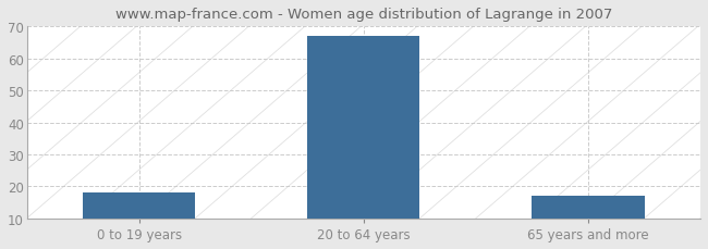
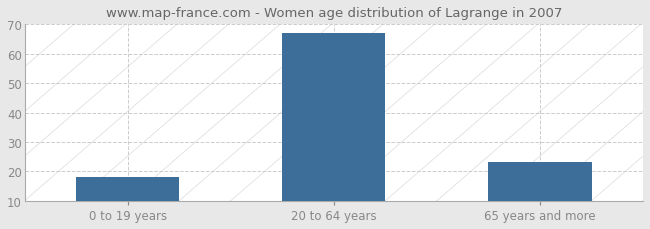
65 years and more: 17 -> 23
